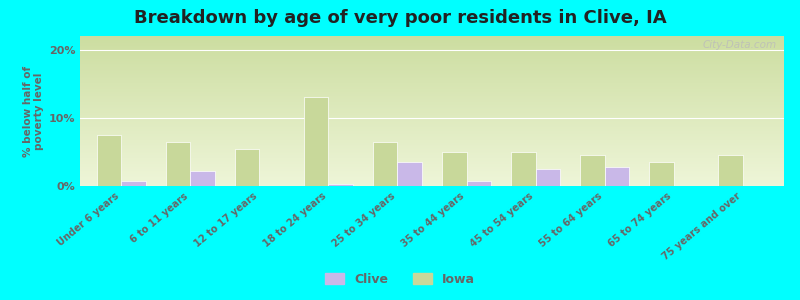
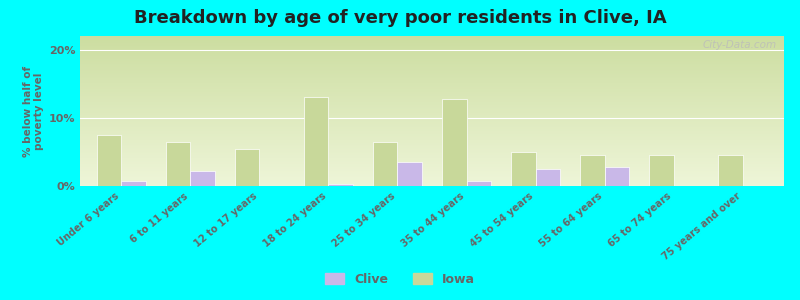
Iowa/35 to 44 years: 5.0% -> 12.8%
Iowa/65 to 74 years: 3.5% -> 4.6%
